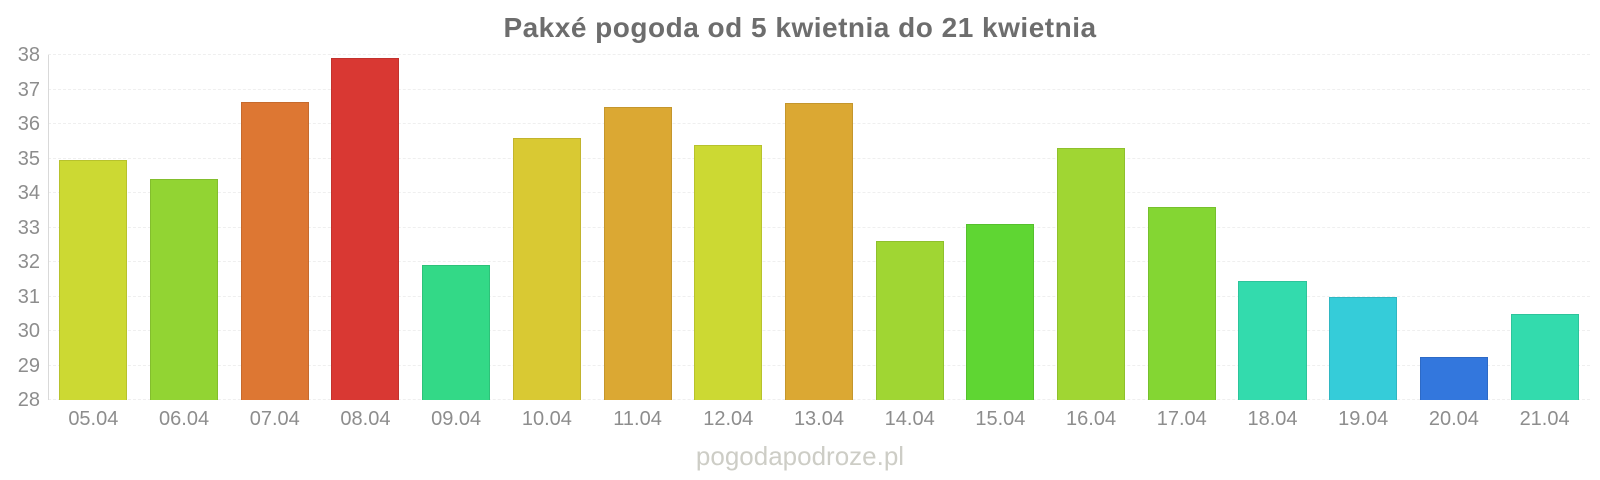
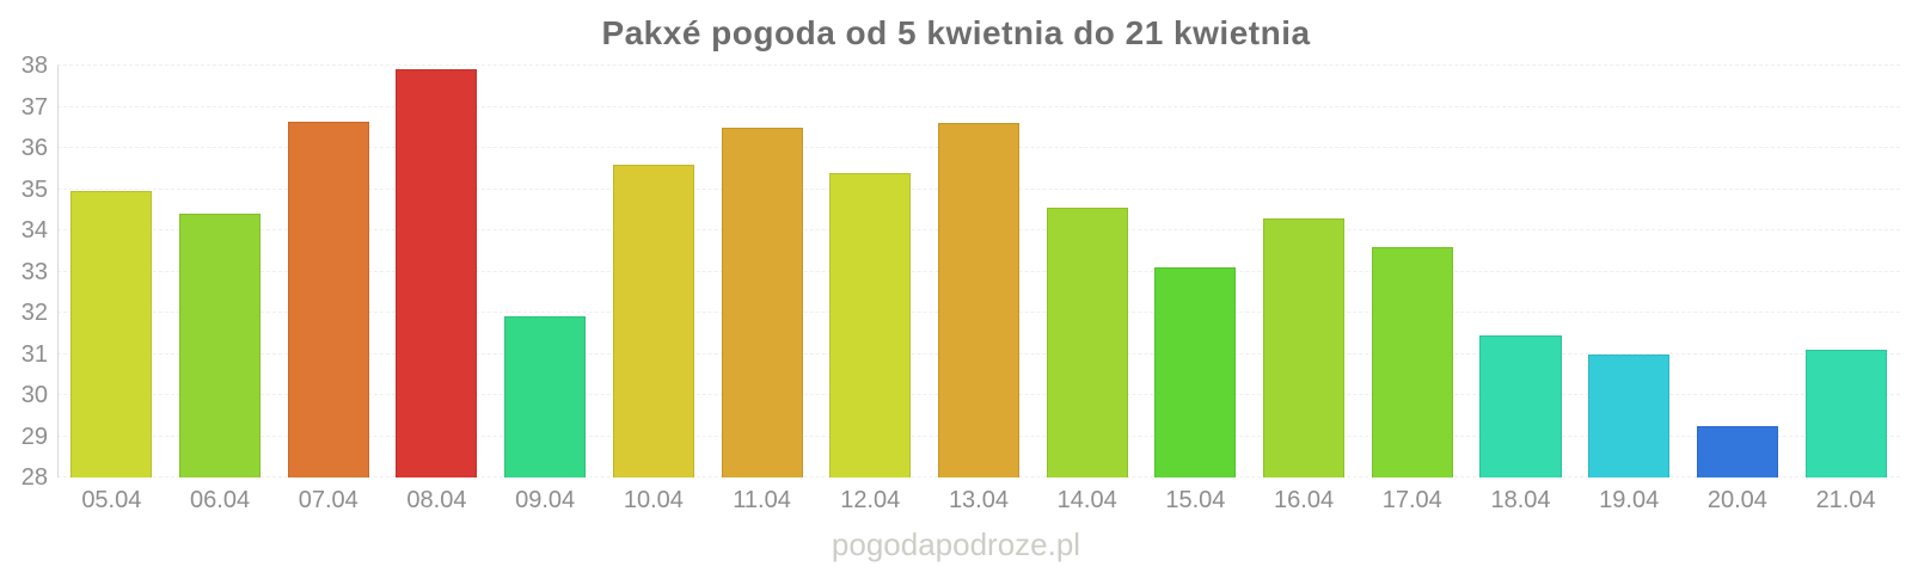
14.04: 32.6 -> 34.5
16.04: 35.3 -> 34.3
21.04: 30.5 -> 31.1
